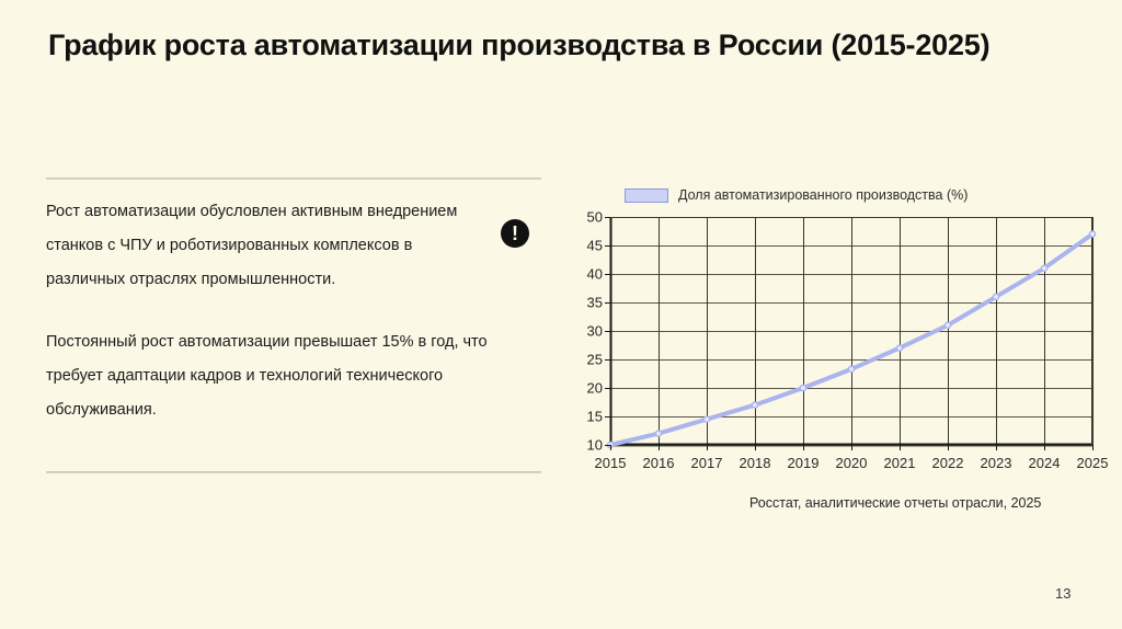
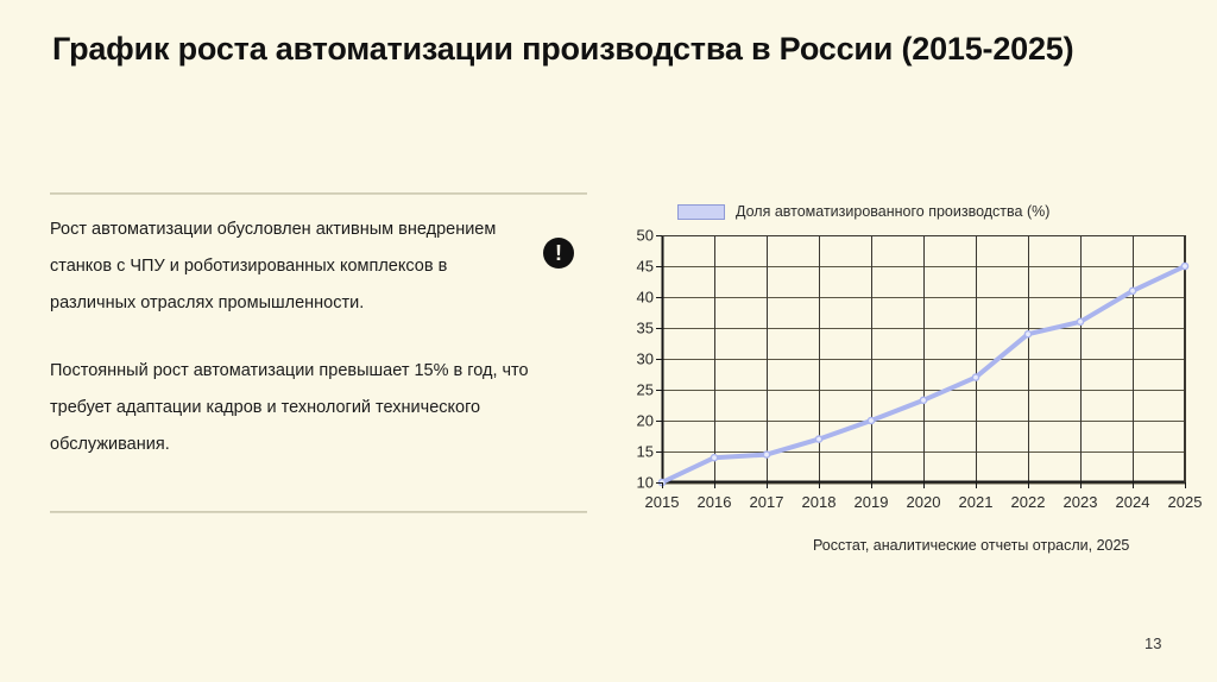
2016: 12 -> 14
2022: 31 -> 34
2025: 47 -> 45
